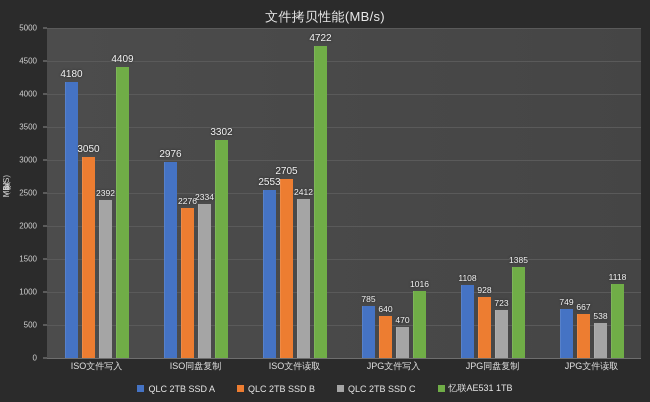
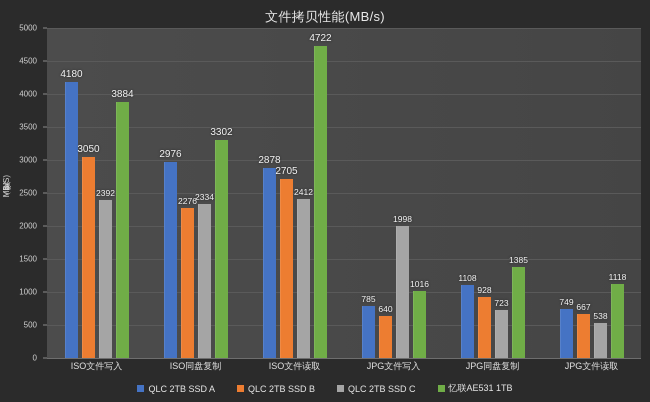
忆联AE531 1TB/ISO文件写入: 4409 -> 3884
QLC 2TB SSD A/ISO文件读取: 2553 -> 2878
QLC 2TB SSD C/JPG文件写入: 470 -> 1998
